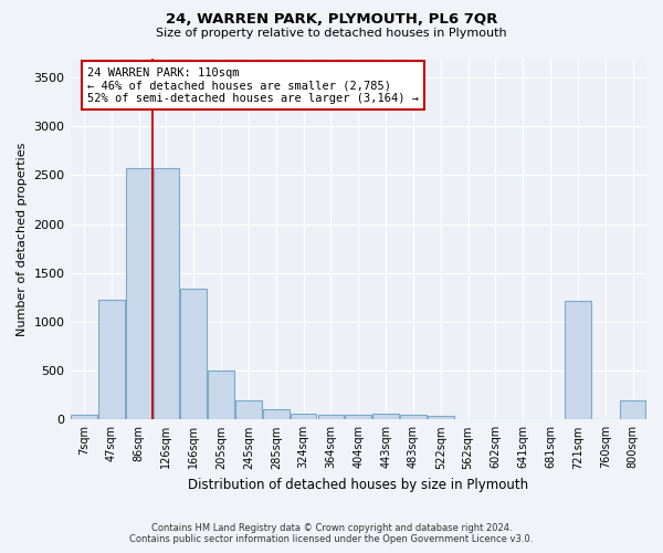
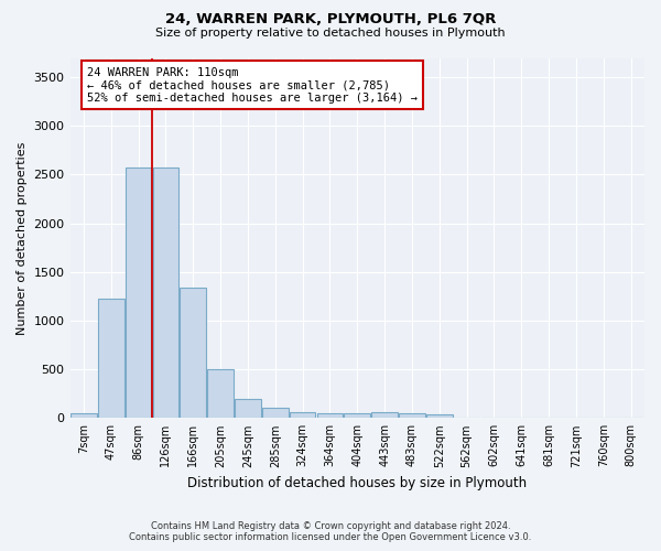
721sqm: 1220 -> 0
800sqm: 200 -> 0
